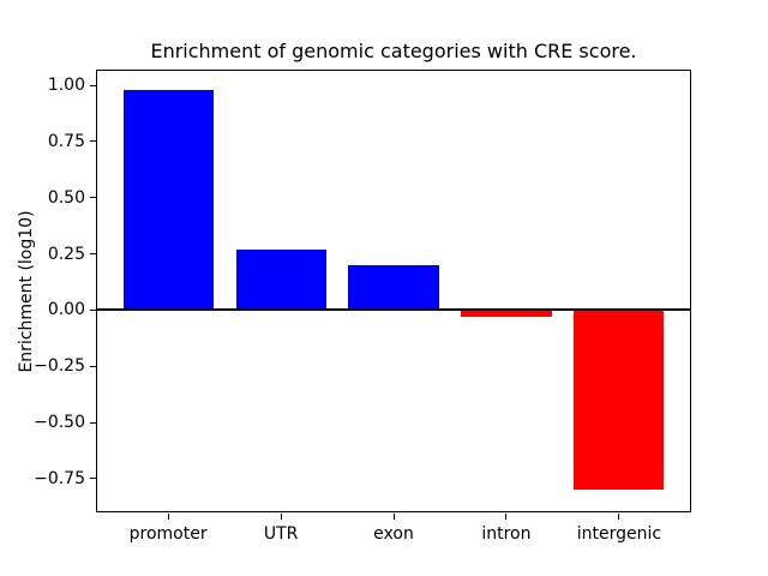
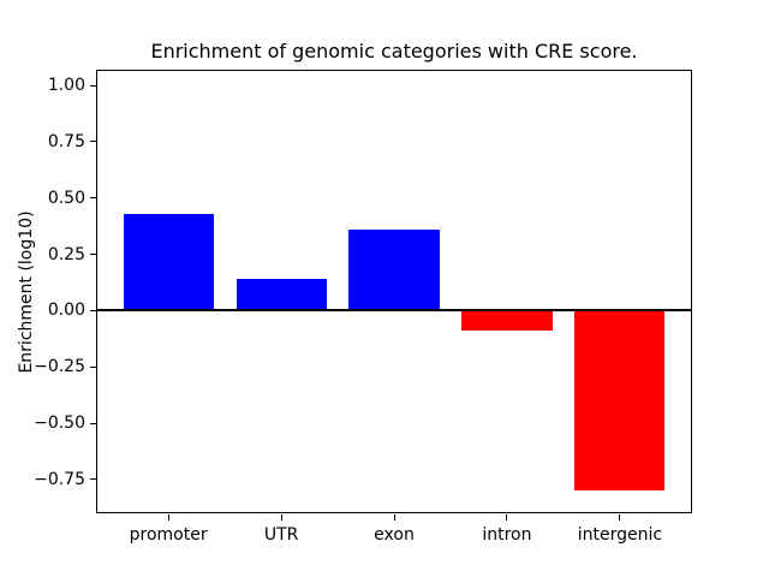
promoter: 0.98 -> 0.43
UTR: 0.27 -> 0.14
exon: 0.20 -> 0.36
intron: -0.03 -> -0.09
